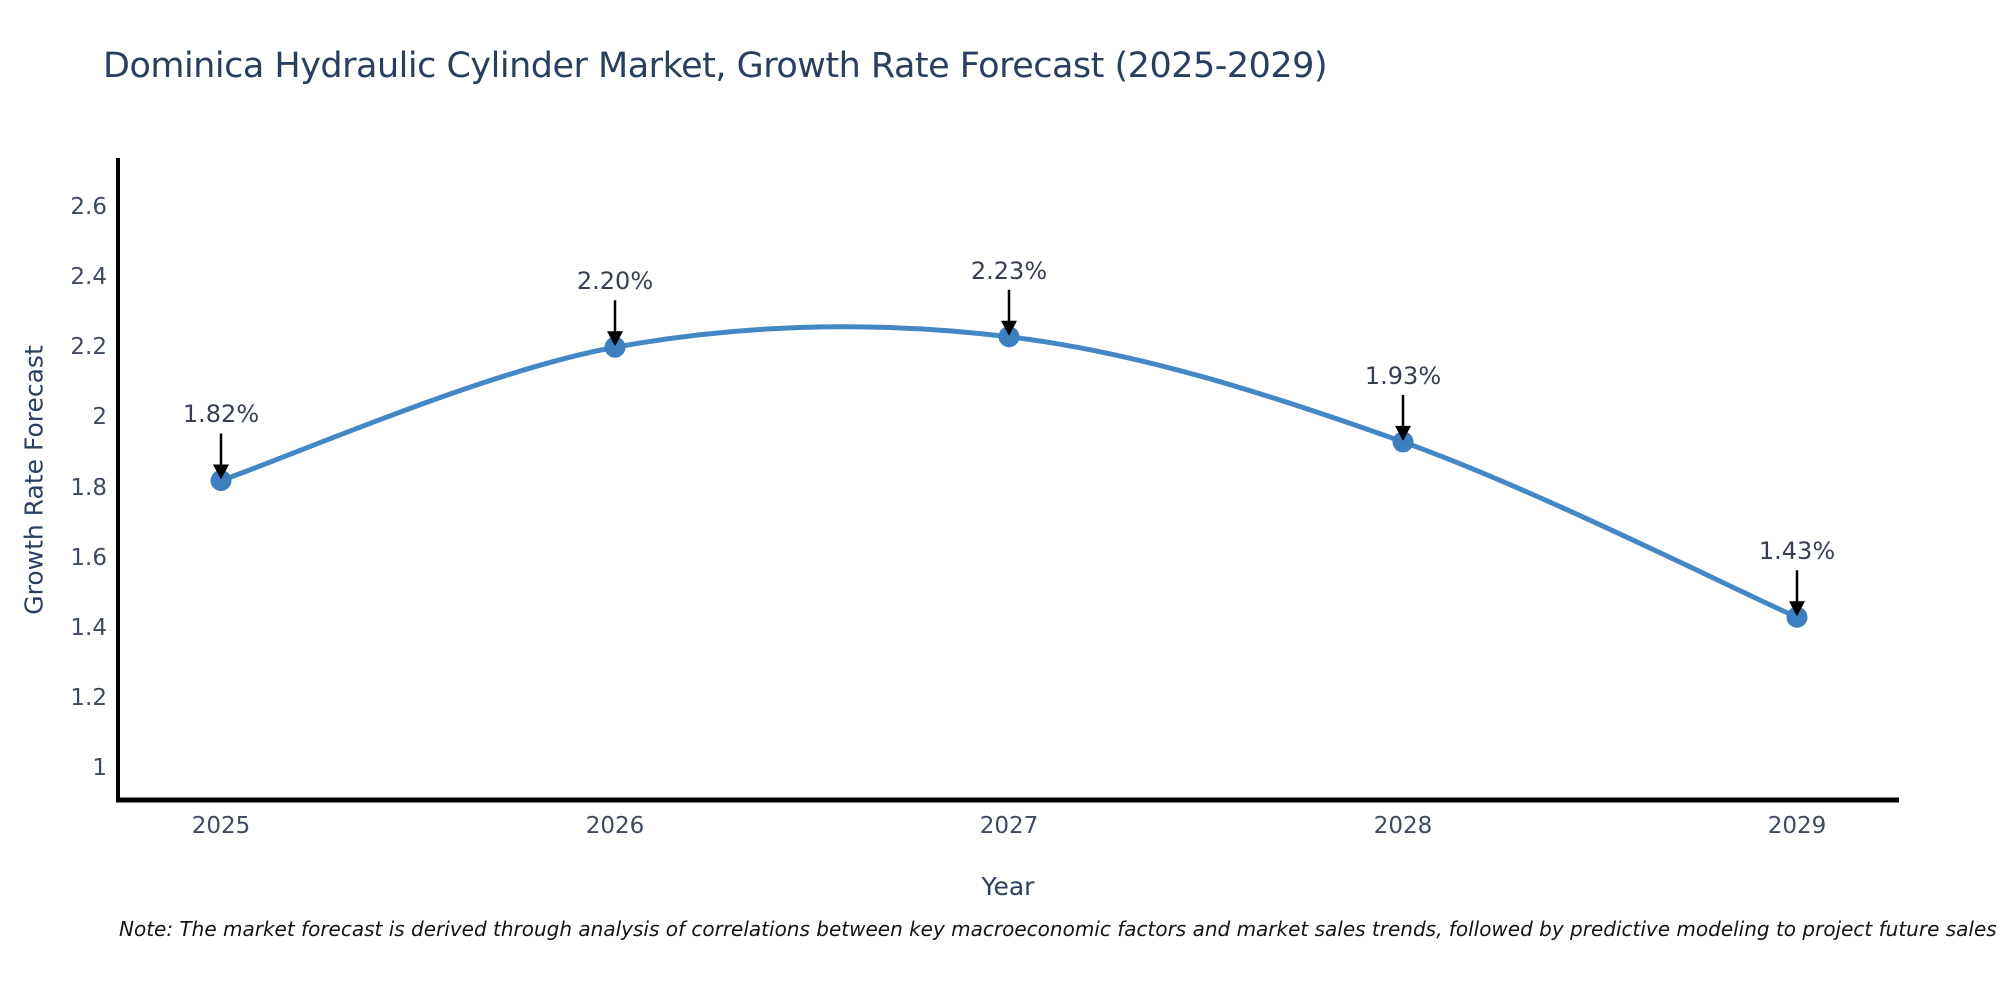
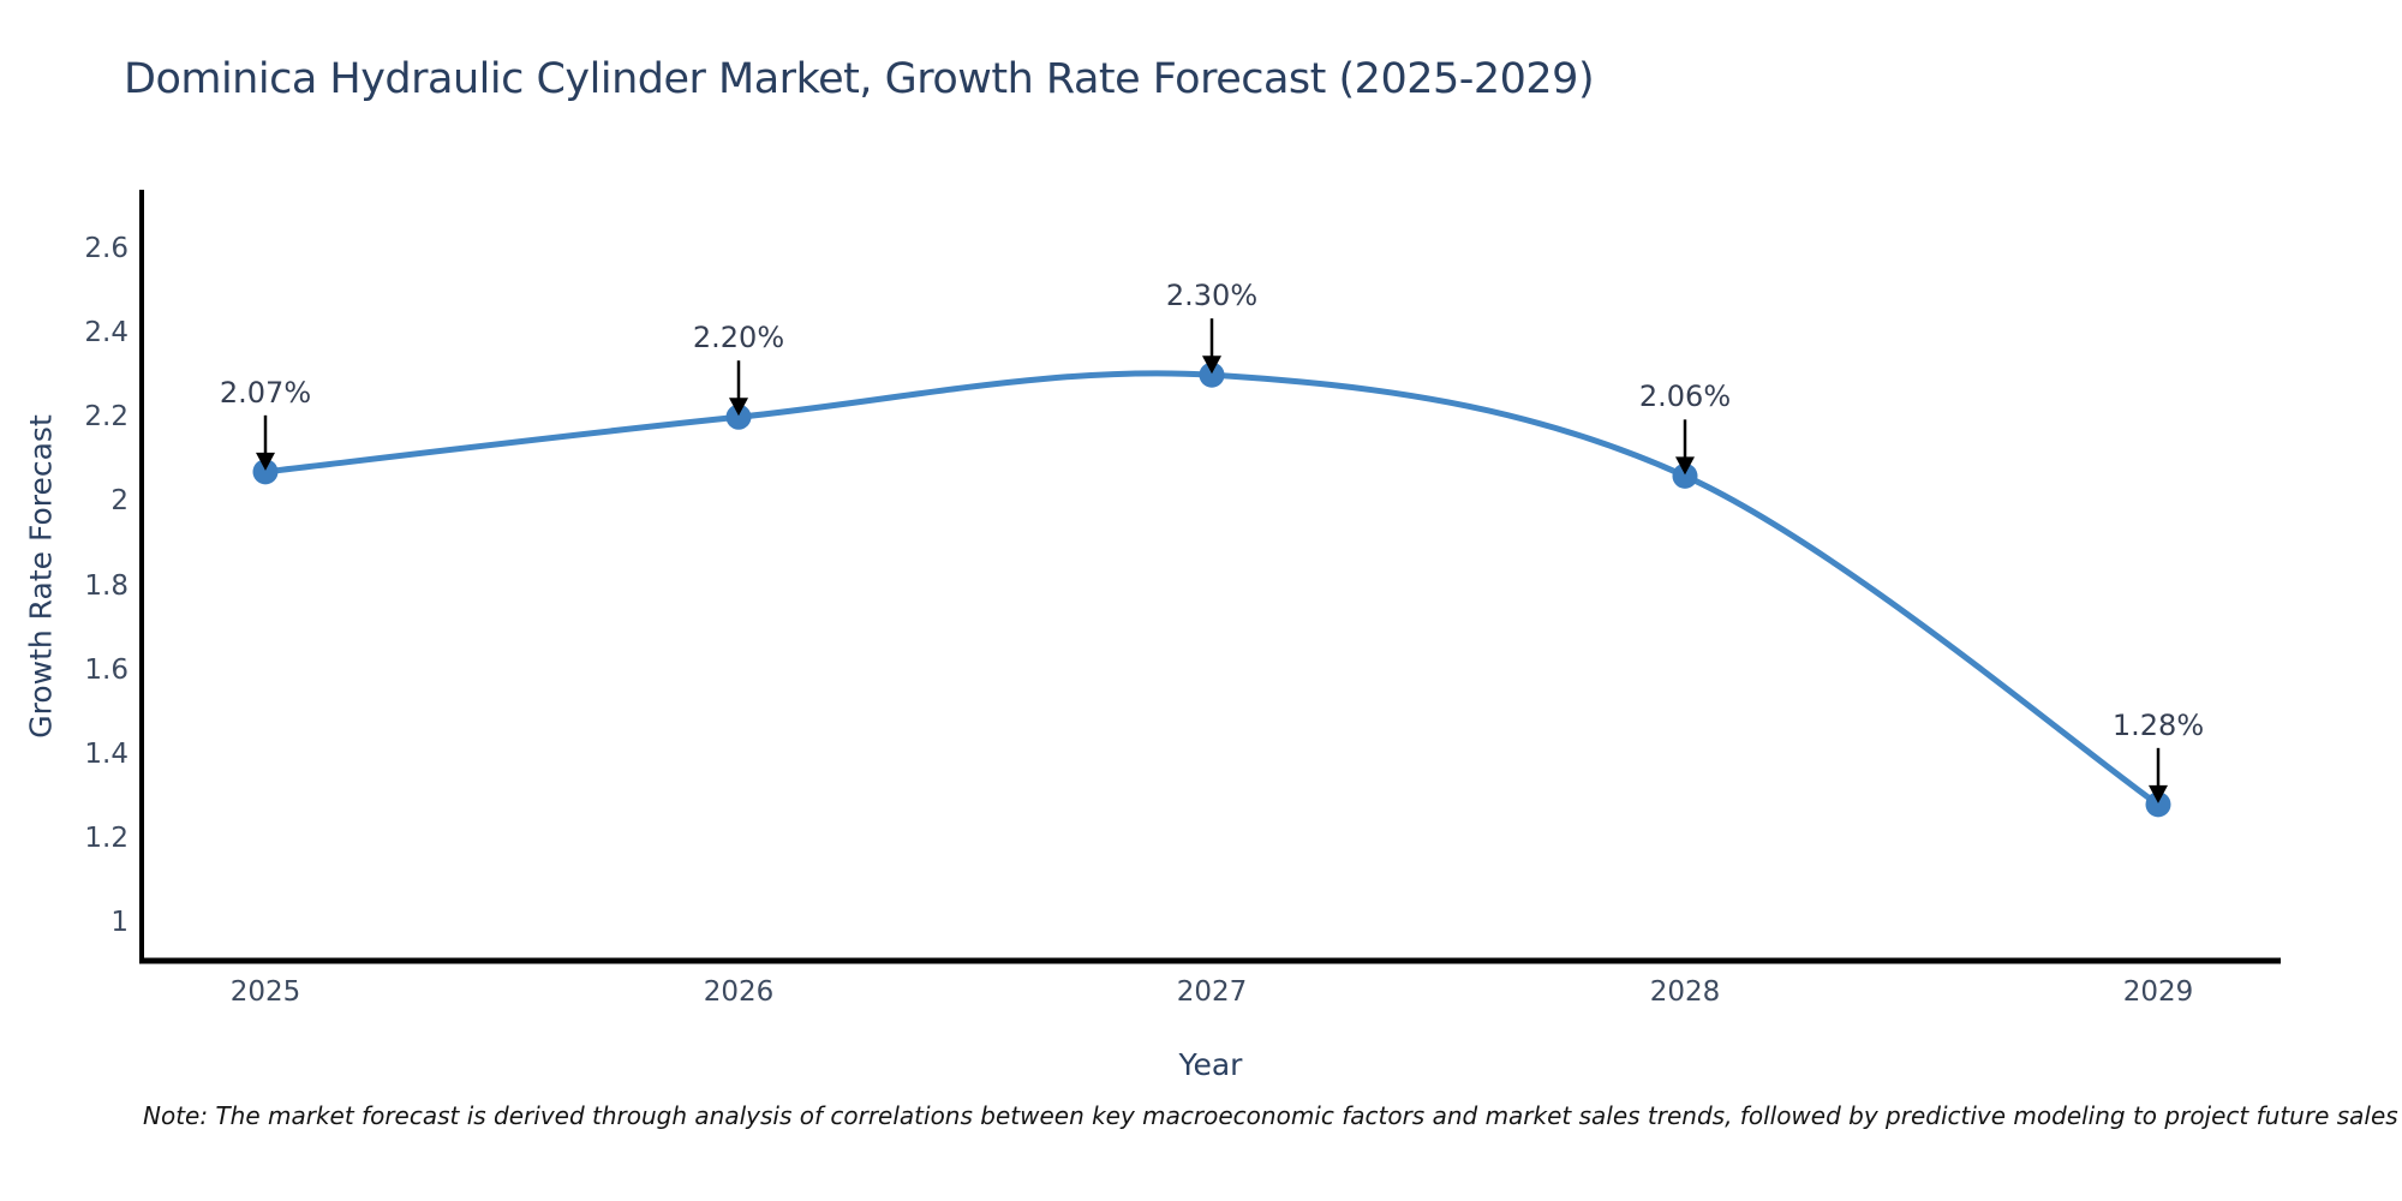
2025: 1.82% -> 2.07%
2027: 2.23% -> 2.30%
2028: 1.93% -> 2.06%
2029: 1.43% -> 1.28%
